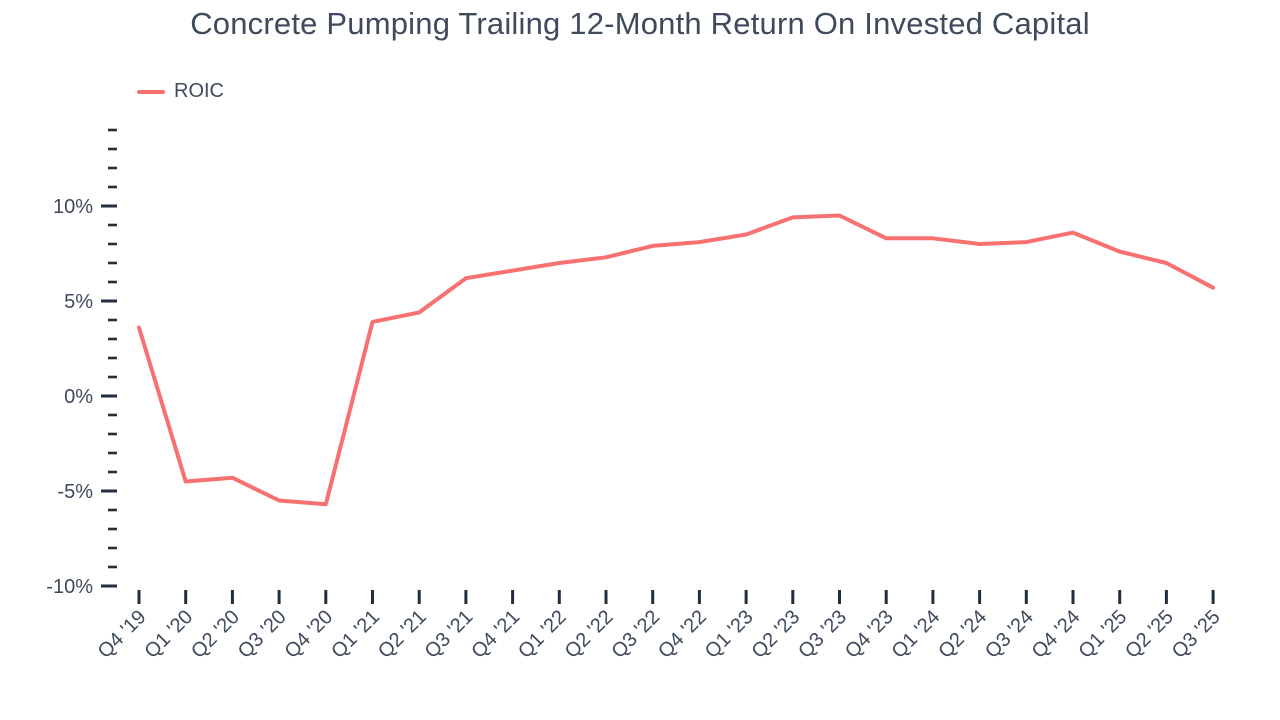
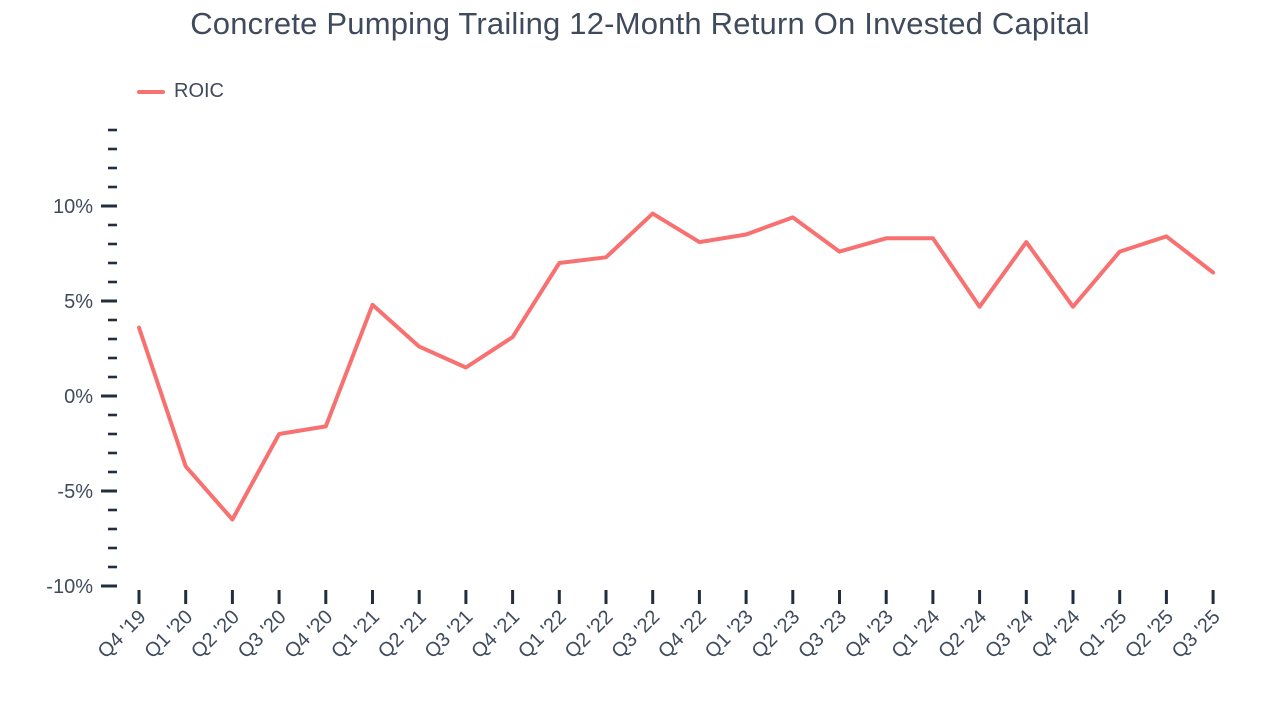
Q1 '20: -4.5% -> -3.7%
Q2 '20: -4.3% -> -6.5%
Q3 '20: -5.5% -> -2.0%
Q4 '20: -5.7% -> -1.6%
Q1 '21: 3.9% -> 4.8%
Q2 '21: 4.4% -> 2.6%
Q3 '21: 6.2% -> 1.5%
Q4 '21: 6.6% -> 3.1%
Q3 '22: 7.9% -> 9.6%
Q3 '23: 9.5% -> 7.6%
Q2 '24: 8.0% -> 4.7%
Q4 '24: 8.6% -> 4.7%
Q2 '25: 7.0% -> 8.4%
Q3 '25: 5.7% -> 6.5%
